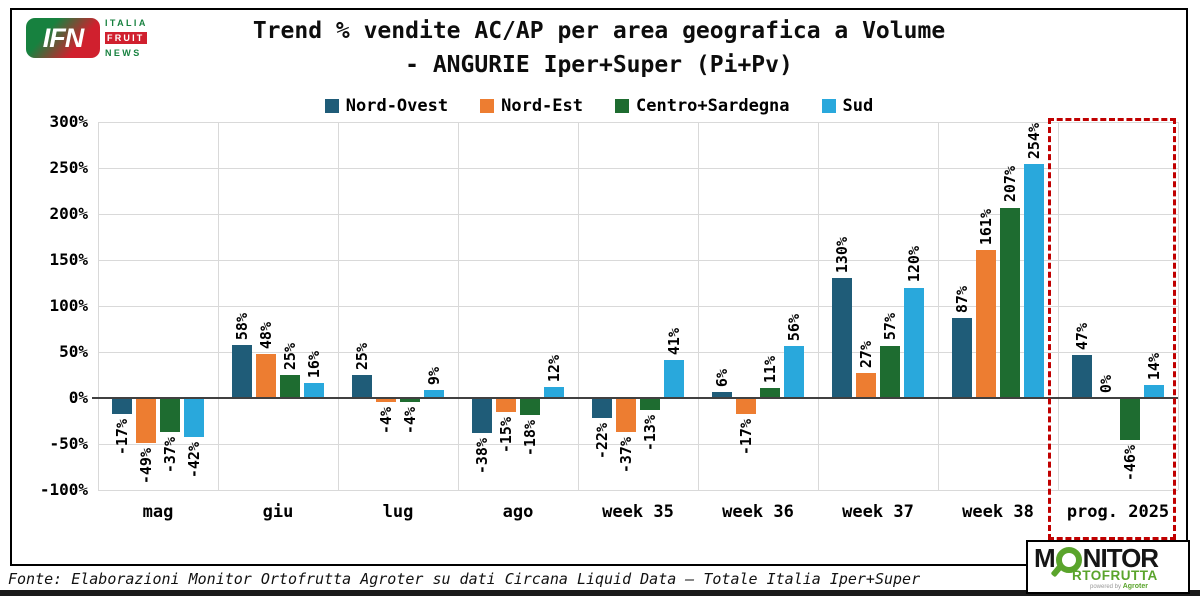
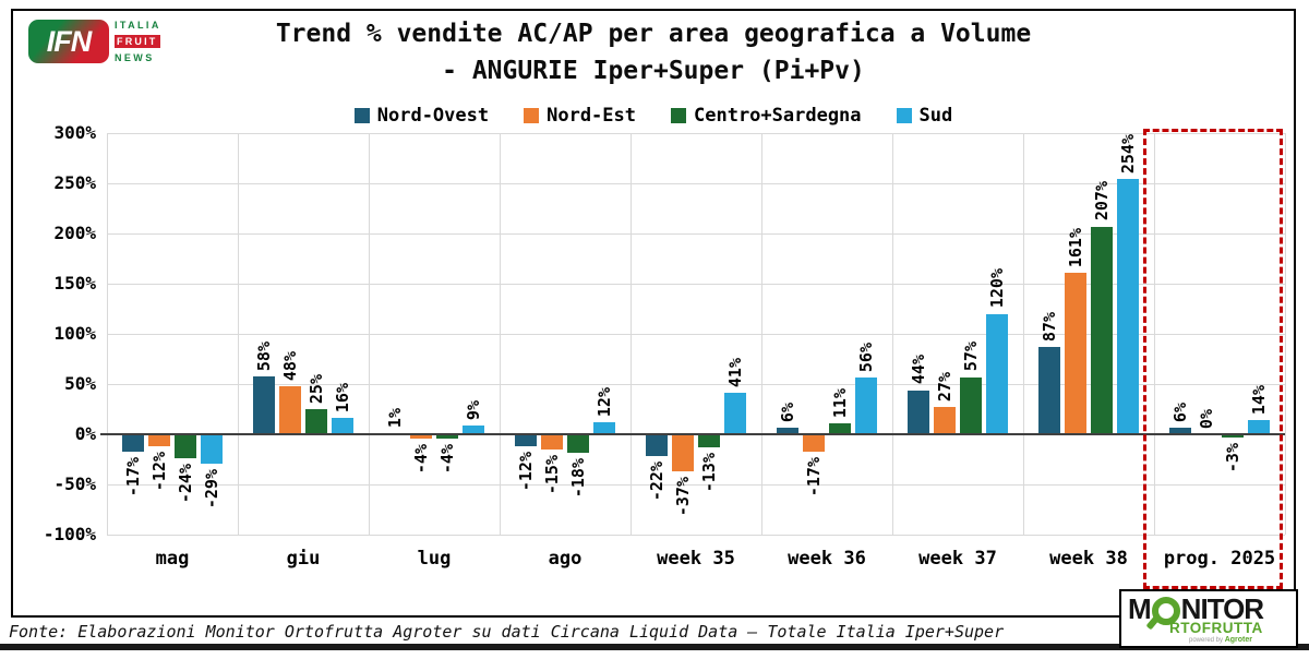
Nord-Est/mag: -49% -> -12%
Centro+Sardegna/mag: -37% -> -24%
Sud/mag: -42% -> -29%
Nord-Ovest/lug: 25% -> 1%
Nord-Ovest/ago: -38% -> -12%
Nord-Ovest/week 37: 130% -> 44%
Nord-Ovest/prog. 2025: 47% -> 6%
Centro+Sardegna/prog. 2025: -46% -> -3%
